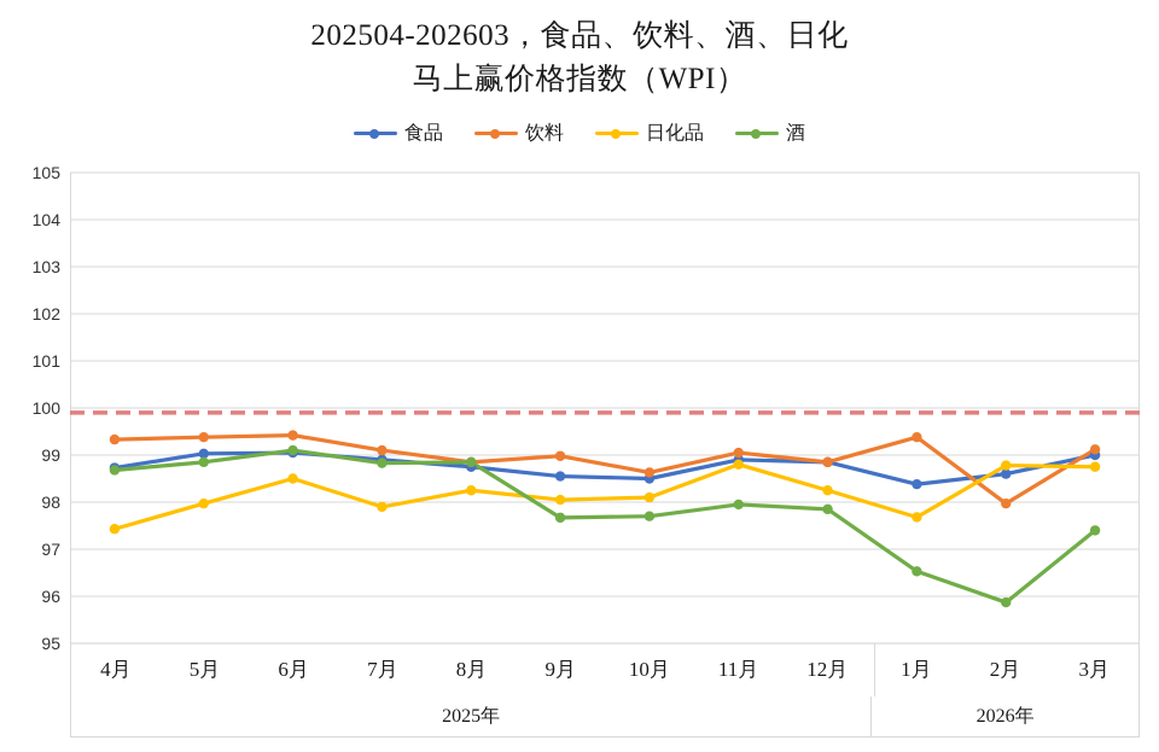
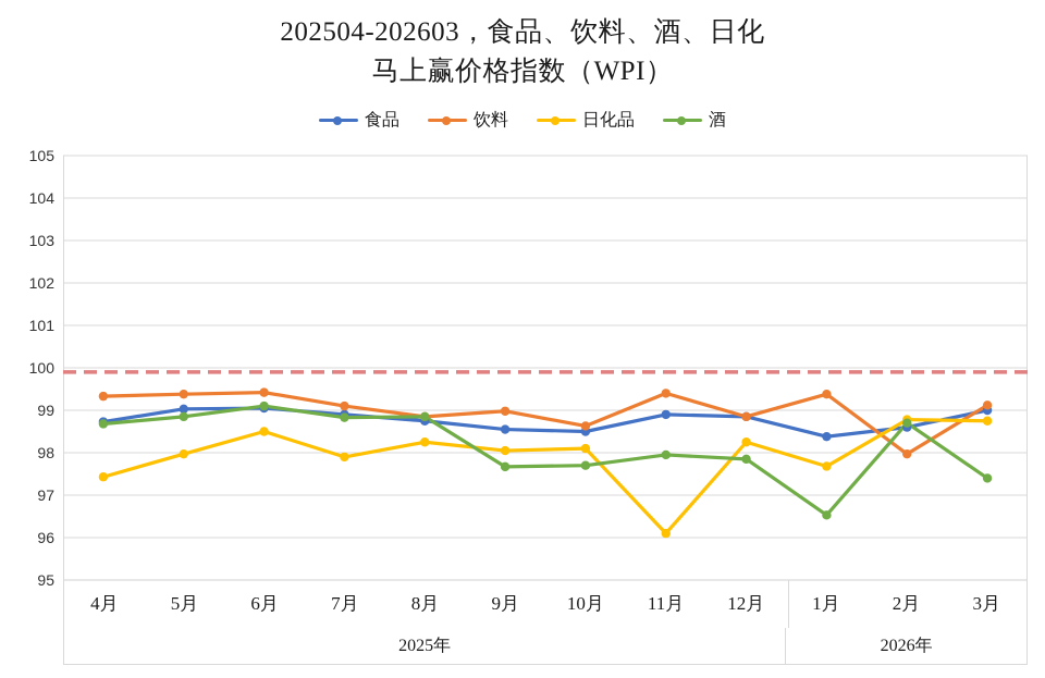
饮料/11月: 99.0 -> 99.4
日化品/11月: 98.8 -> 96.1
酒/2月: 95.9 -> 98.7
